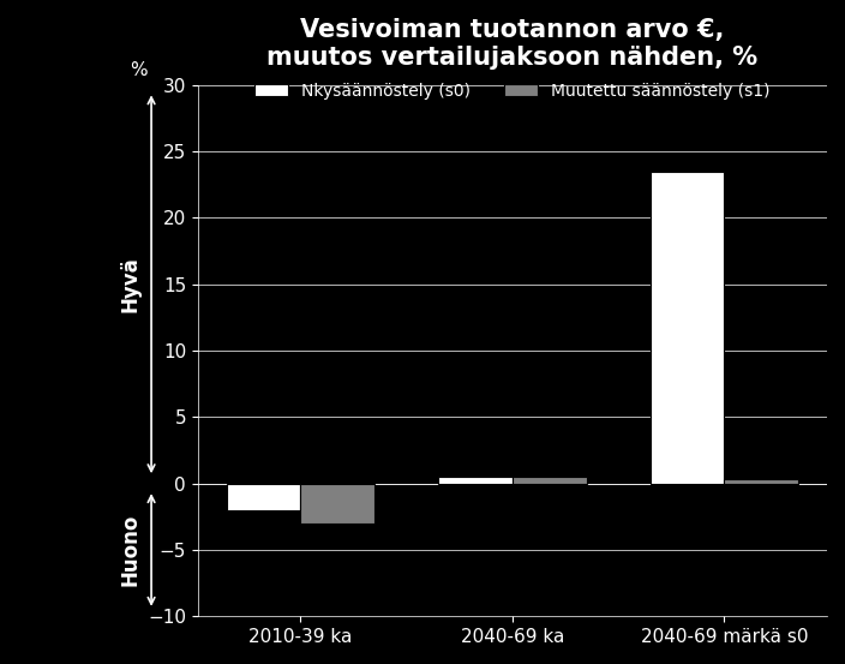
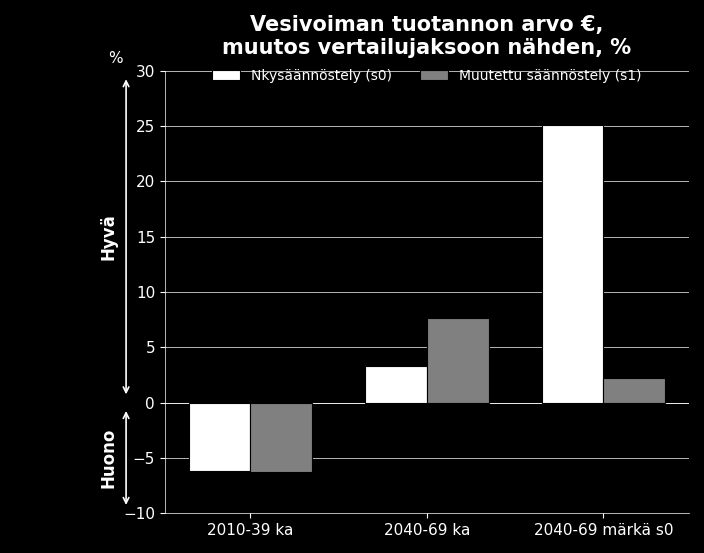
Nkysäännöstely (s0)/2010-39 ka: -2.0 -> -6.2
Muutettu säännöstely (s1)/2010-39 ka: -3.0 -> -6.3
Nkysäännöstely (s0)/2040-69 ka: 0.5 -> 3.3
Muutettu säännöstely (s1)/2040-69 ka: 0.5 -> 7.7
Nkysäännöstely (s0)/2040-69 märkä s0: 23.5 -> 25.1
Muutettu säännöstely (s1)/2040-69 märkä s0: 0.3 -> 2.2
